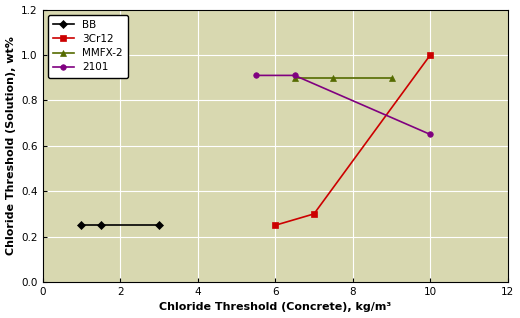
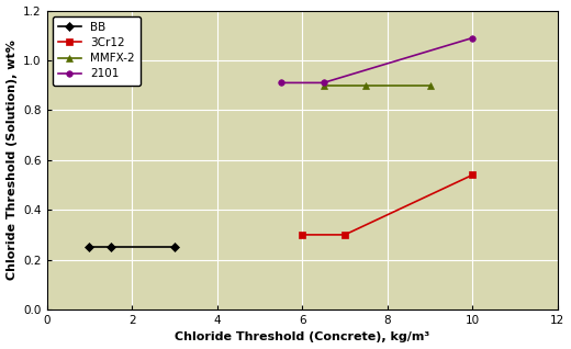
3Cr12/6: 0.25 -> 0.30
3Cr12/10: 1.00 -> 0.54
2101/10: 0.65 -> 1.09
